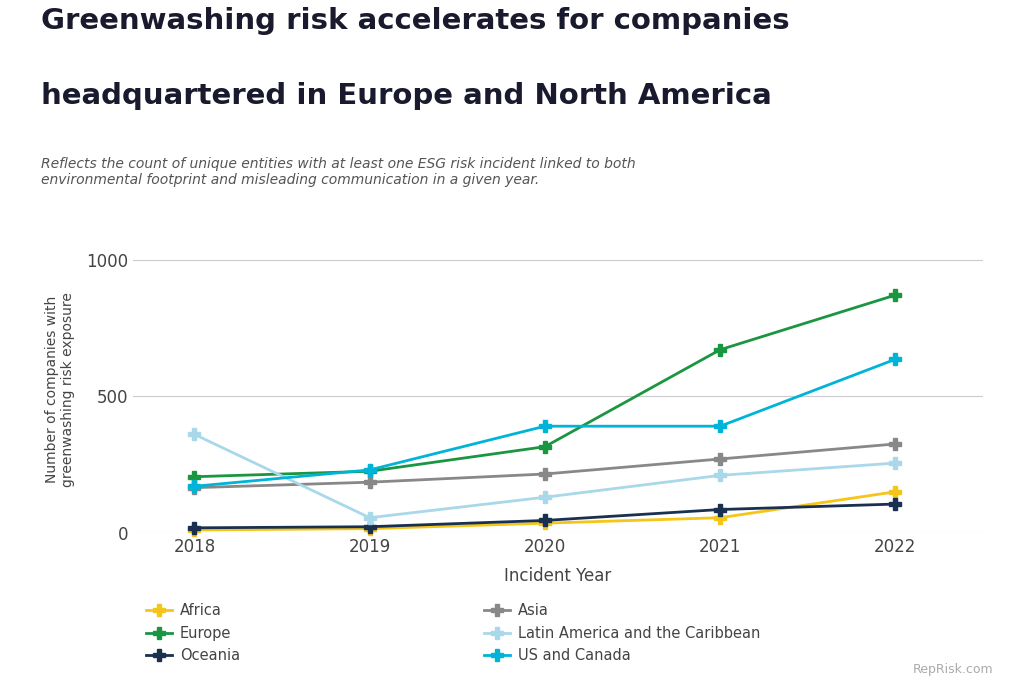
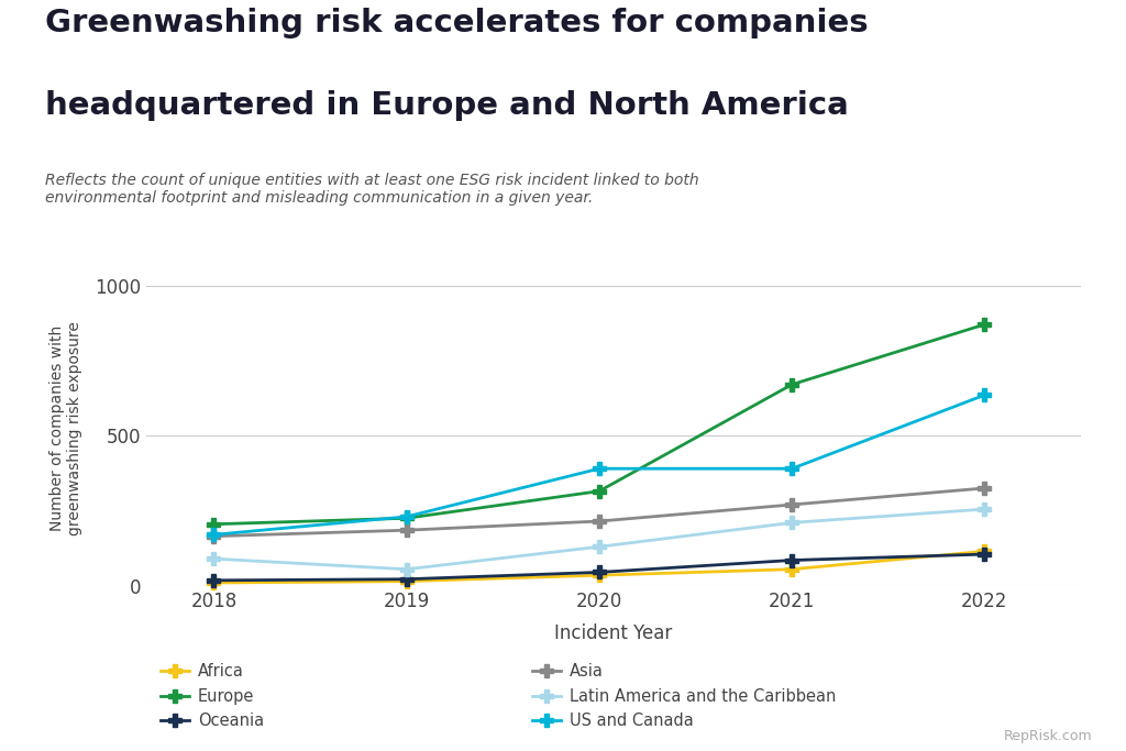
Latin America and the Caribbean/2018: 360 -> 90
Africa/2022: 150 -> 115
